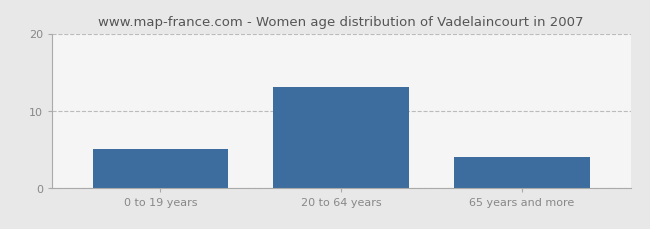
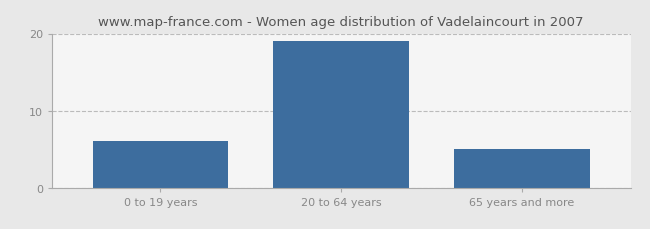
0 to 19 years: 5 -> 6
20 to 64 years: 13 -> 19
65 years and more: 4 -> 5
